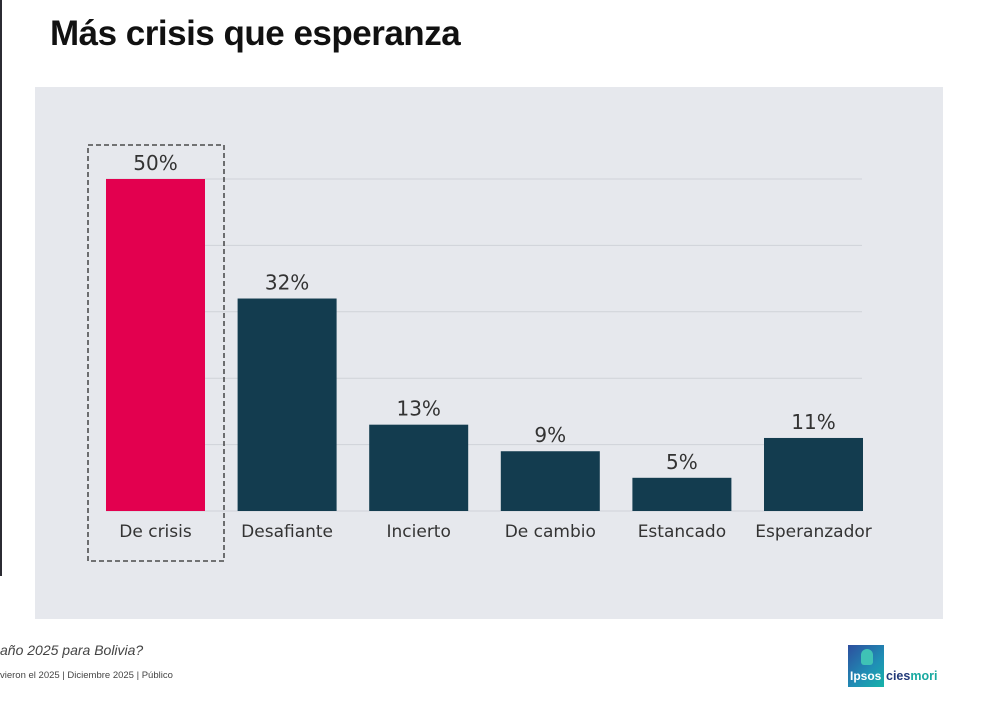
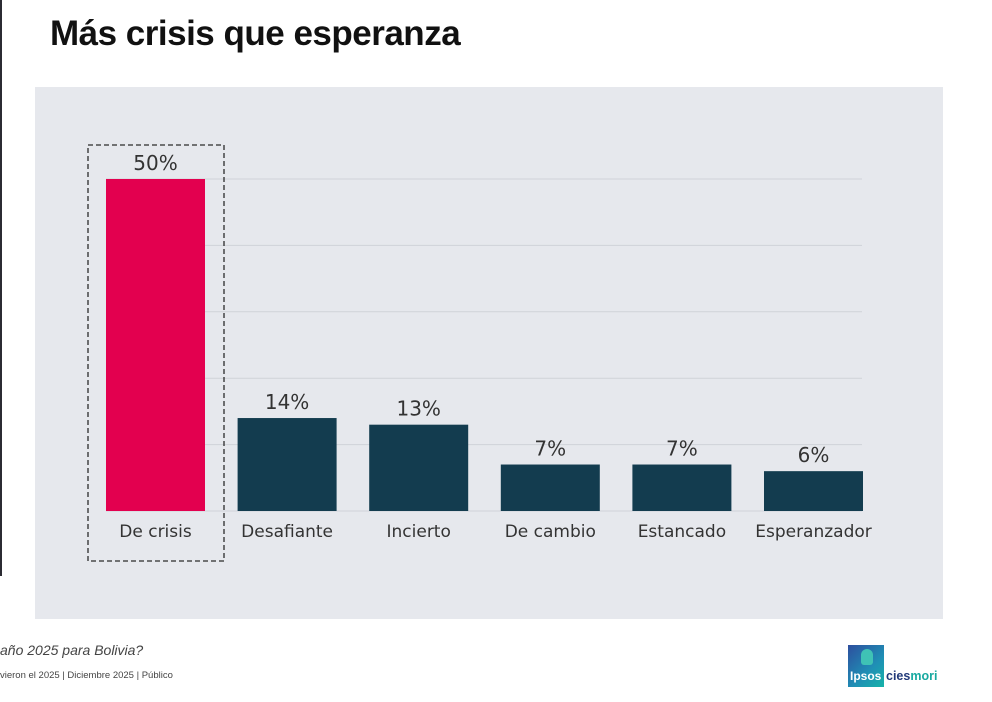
Desafiante: 32% -> 14%
De cambio: 9% -> 7%
Estancado: 5% -> 7%
Esperanzador: 11% -> 6%
